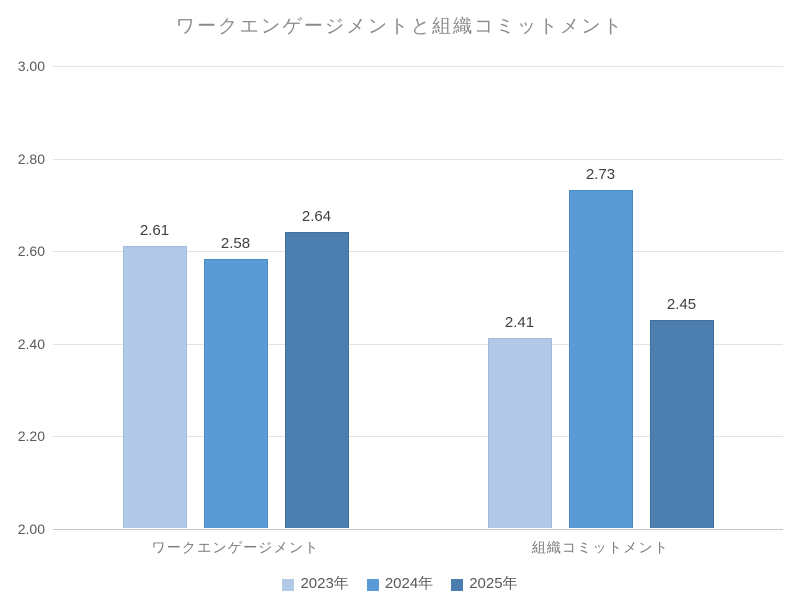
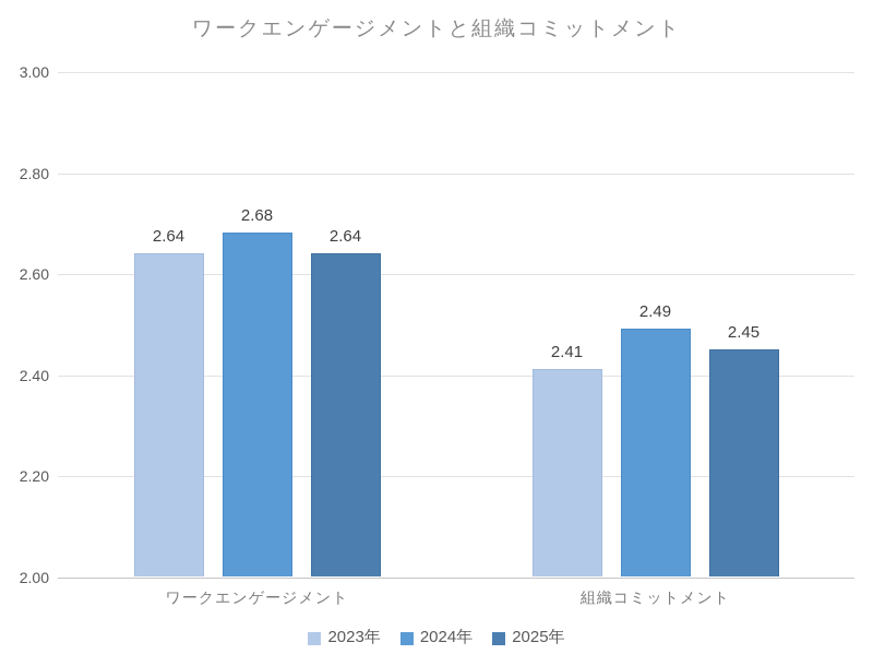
2023年/ワークエンゲージメント: 2.61 -> 2.64
2024年/ワークエンゲージメント: 2.58 -> 2.68
2024年/組織コミットメント: 2.73 -> 2.49
